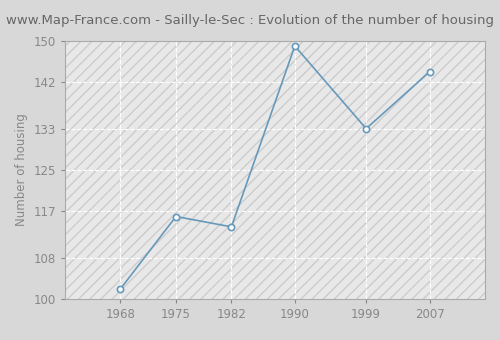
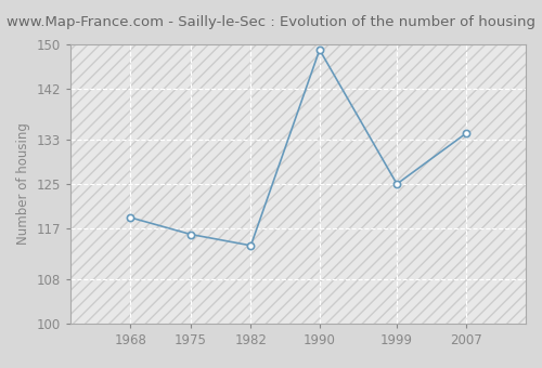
1968: 102 -> 119
1999: 133 -> 125
2007: 144 -> 134
